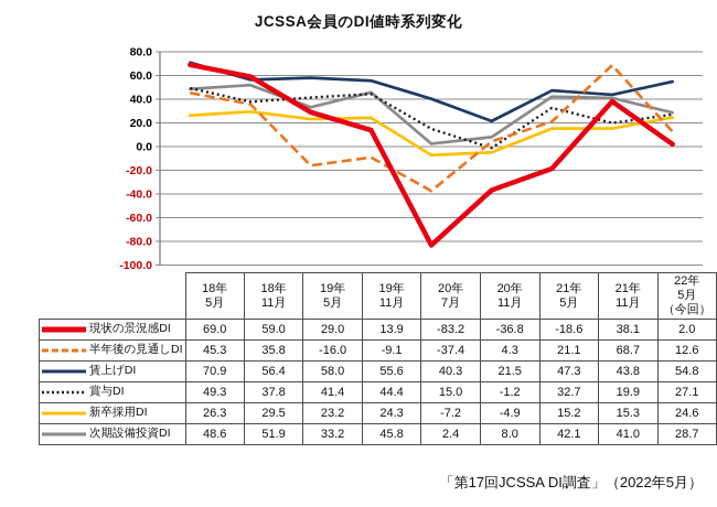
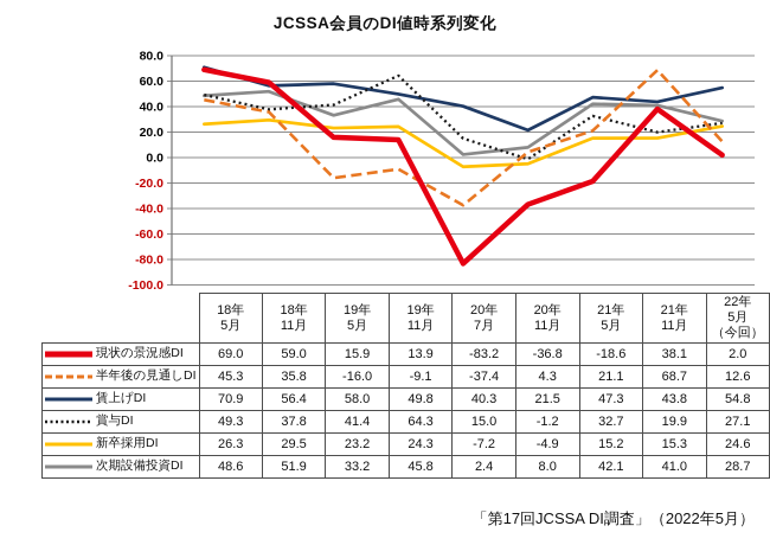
現状の景況感DI/19年5月: 29.0 -> 15.9
賃上げDI/19年11月: 55.6 -> 49.8
賞与DI/19年11月: 44.4 -> 64.3
